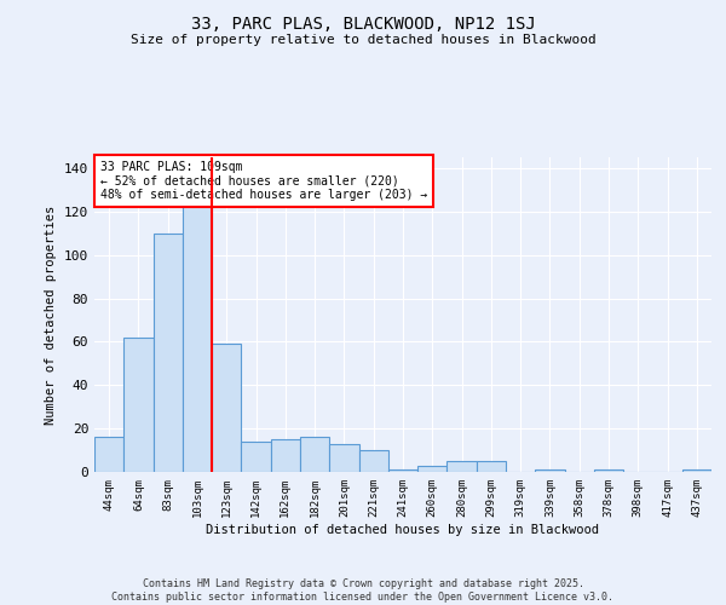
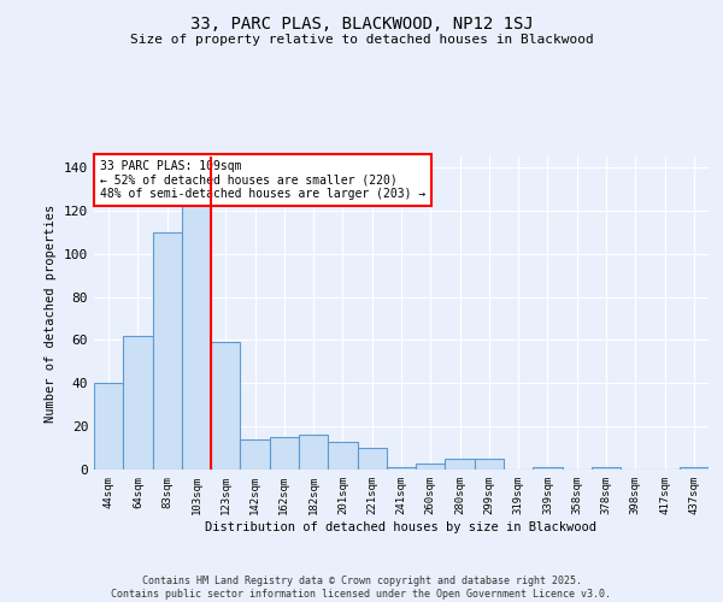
44sqm: 16 -> 40
